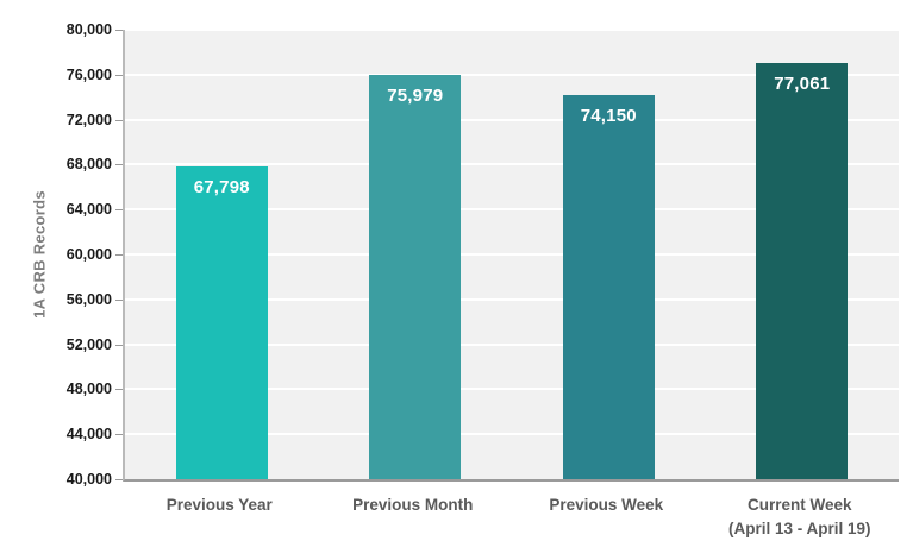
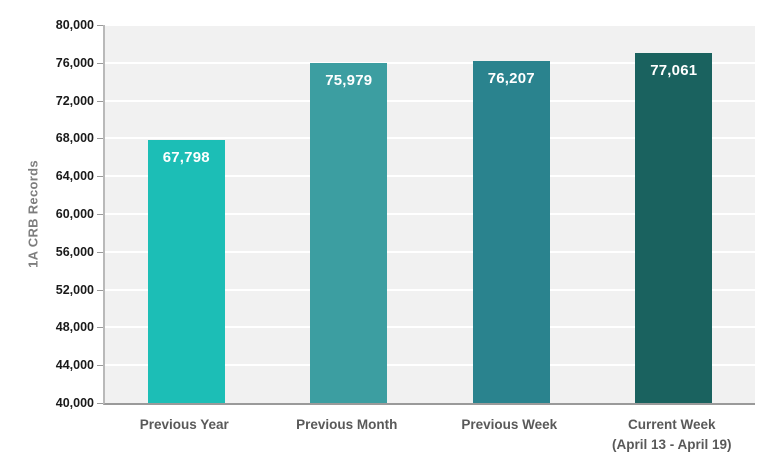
Previous Week: 74,150 -> 76,207
